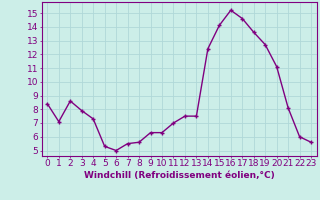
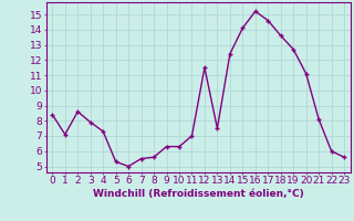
12: 7.5 -> 11.5
